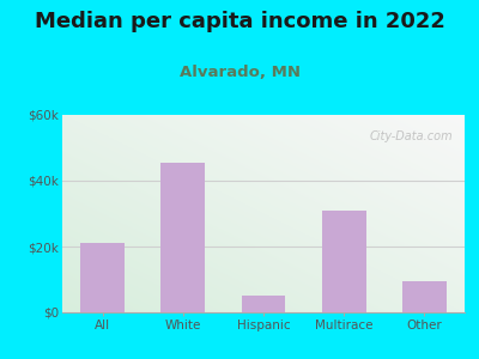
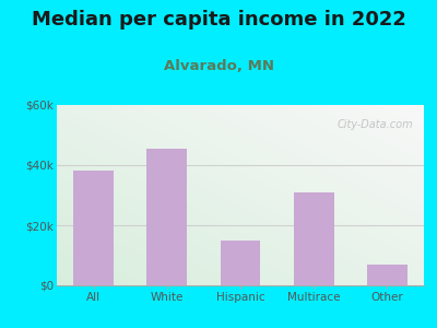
All: $21.0k -> $38.0k
Hispanic: $5.0k -> $15.0k
Other: $9.5k -> $7.0k
